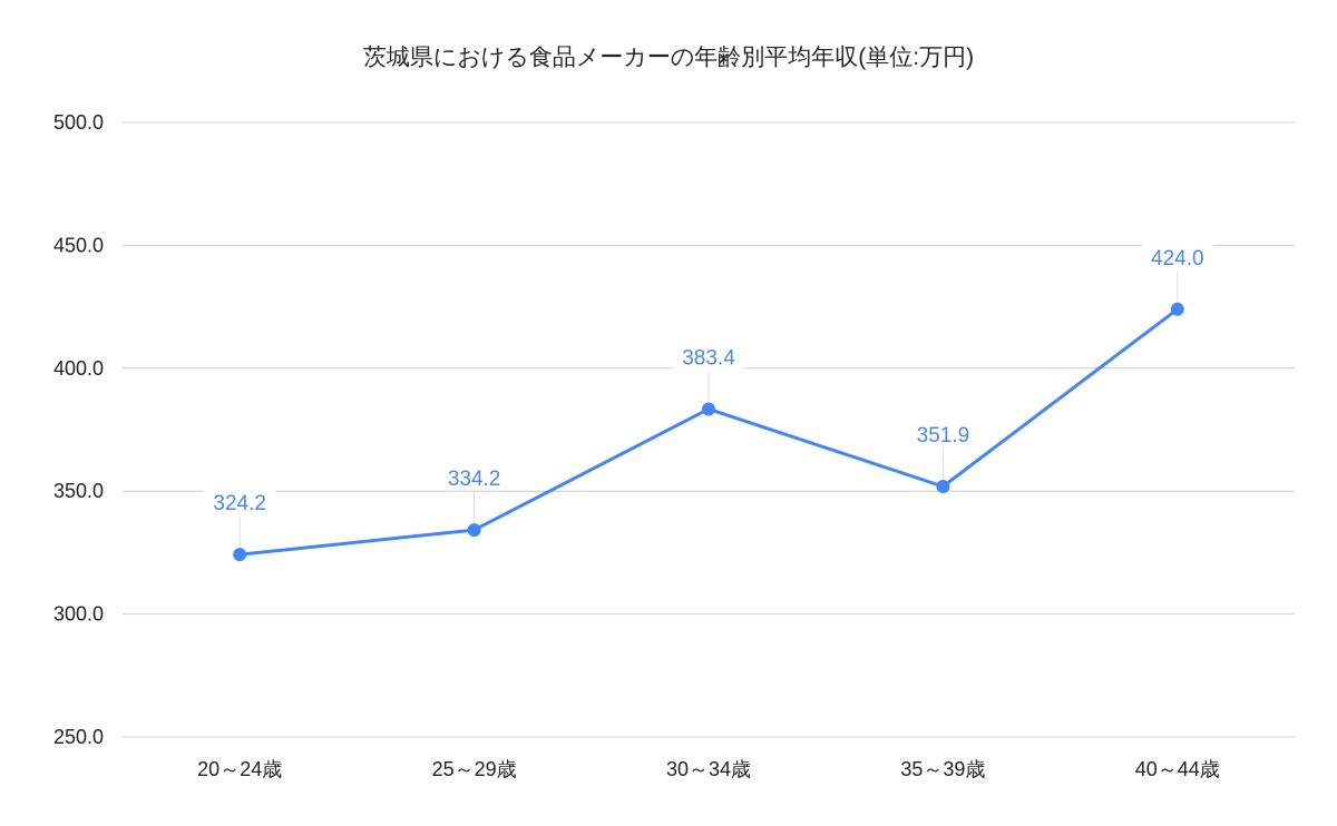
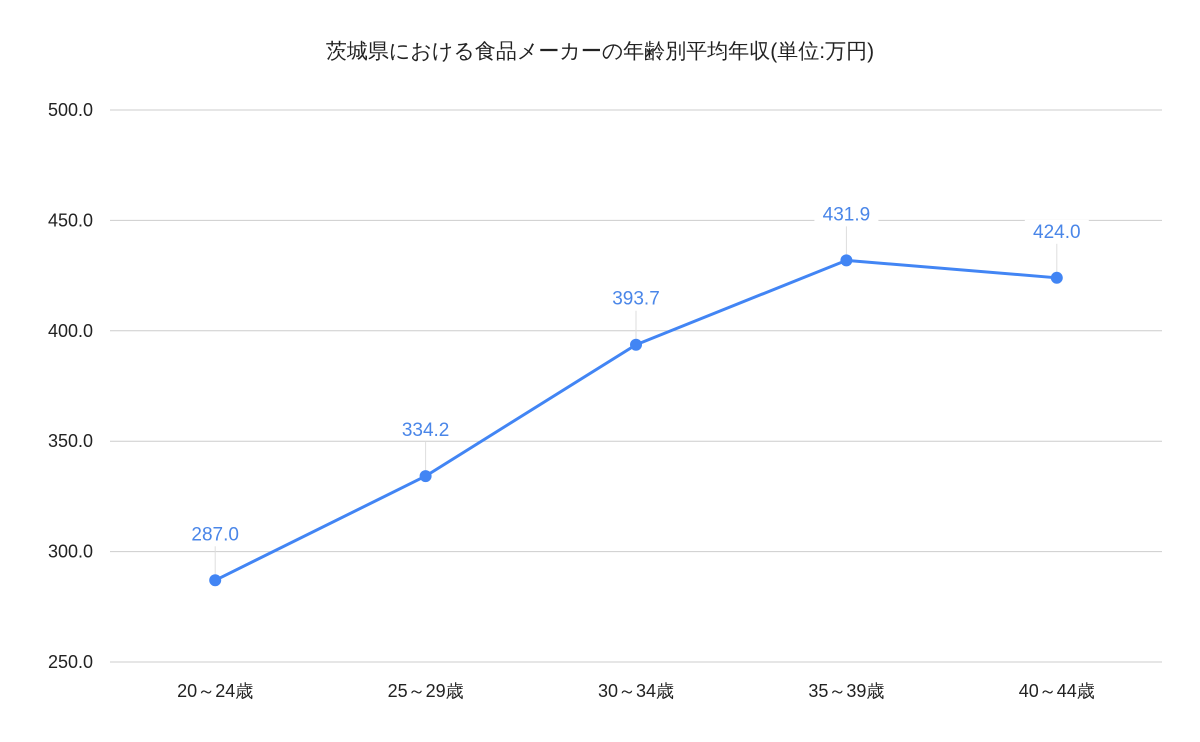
20～24歳: 324.2 -> 287.0
30～34歳: 383.4 -> 393.7
35～39歳: 351.9 -> 431.9
